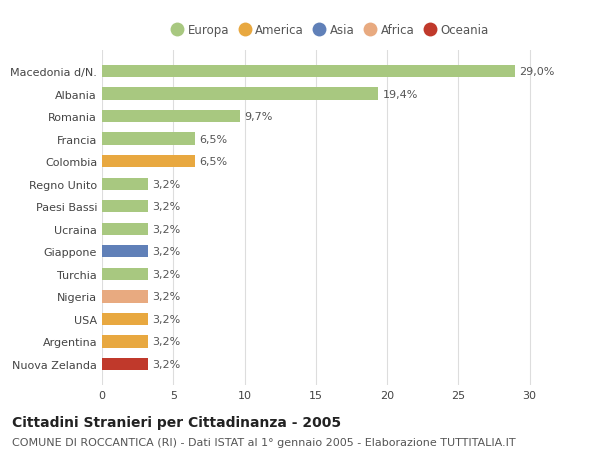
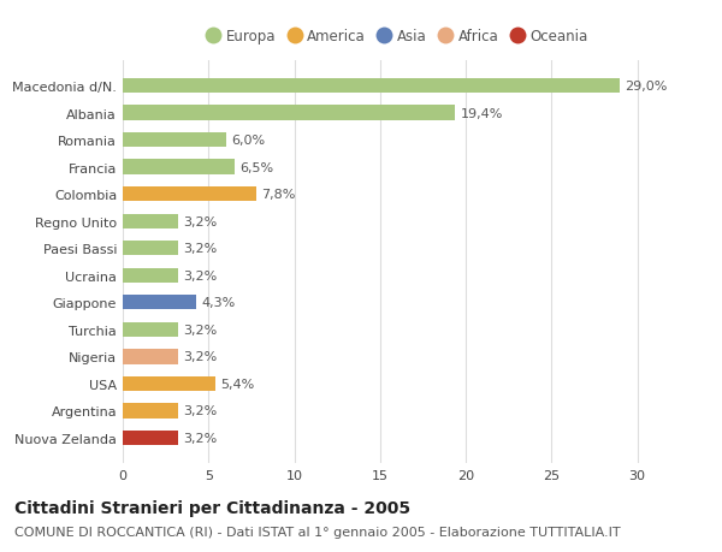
Romania: 9,7% -> 6,0%
Colombia: 6,5% -> 7,8%
Giappone: 3,2% -> 4,3%
USA: 3,2% -> 5,4%
